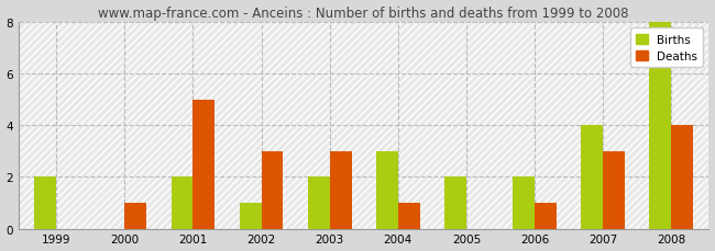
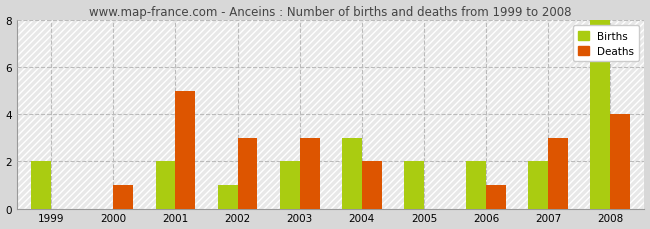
Deaths/2004: 1 -> 2
Births/2007: 4 -> 2
